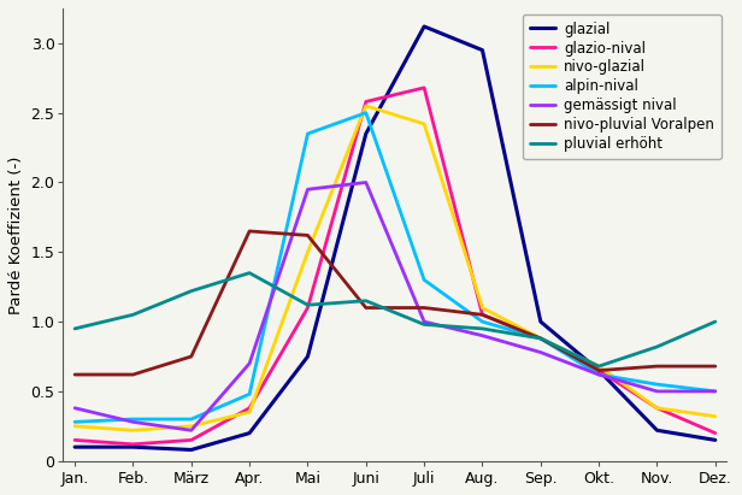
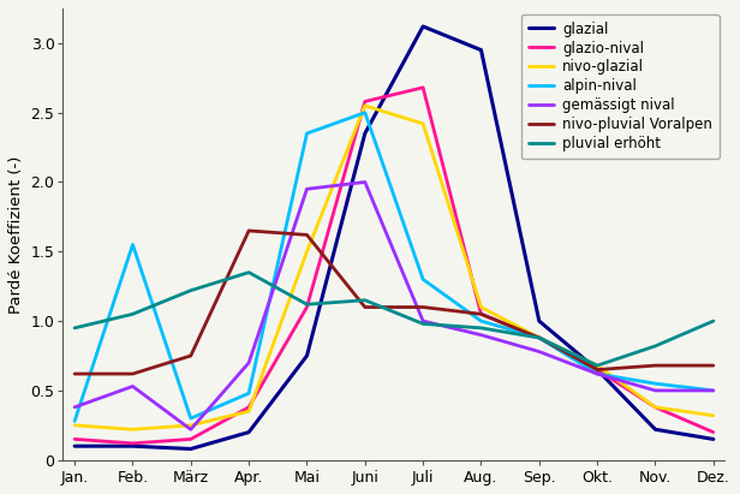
alpin-nival/Feb.: 0.30 -> 1.55
gemässigt nival/Feb.: 0.28 -> 0.53
